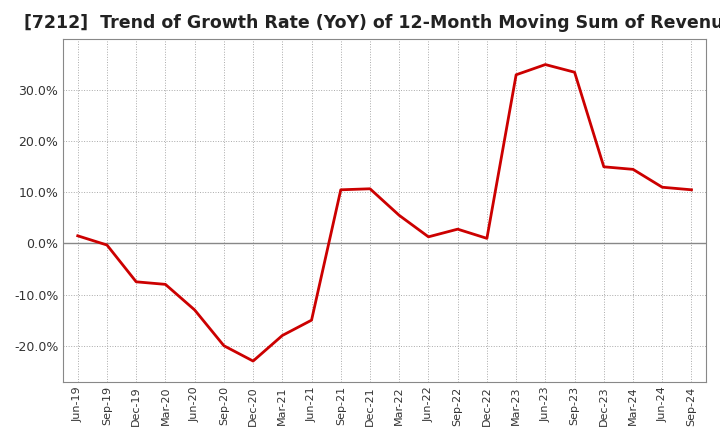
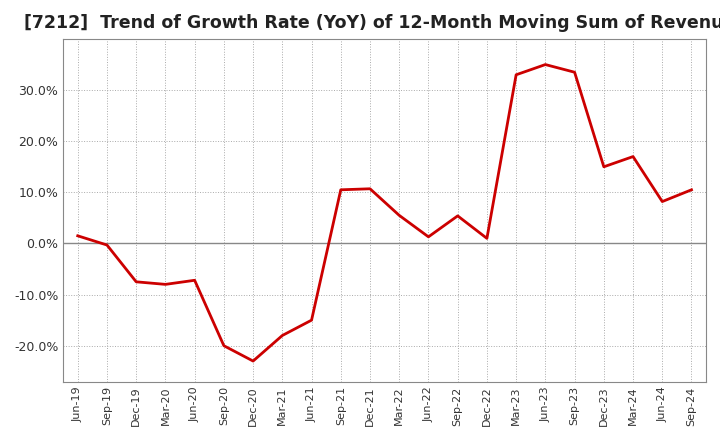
Jun-20: -13.0% -> -7.2%
Sep-22: 2.8% -> 5.4%
Mar-24: 14.5% -> 17.0%
Jun-24: 11.0% -> 8.2%
